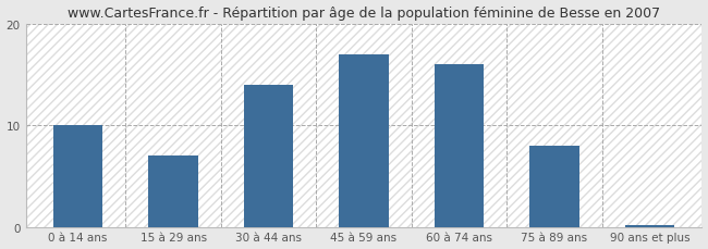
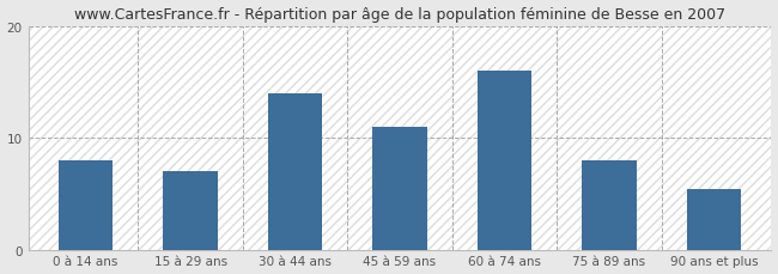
0 à 14 ans: 10.0 -> 8.0
45 à 59 ans: 17.0 -> 11.0
90 ans et plus: 0.2 -> 5.4
